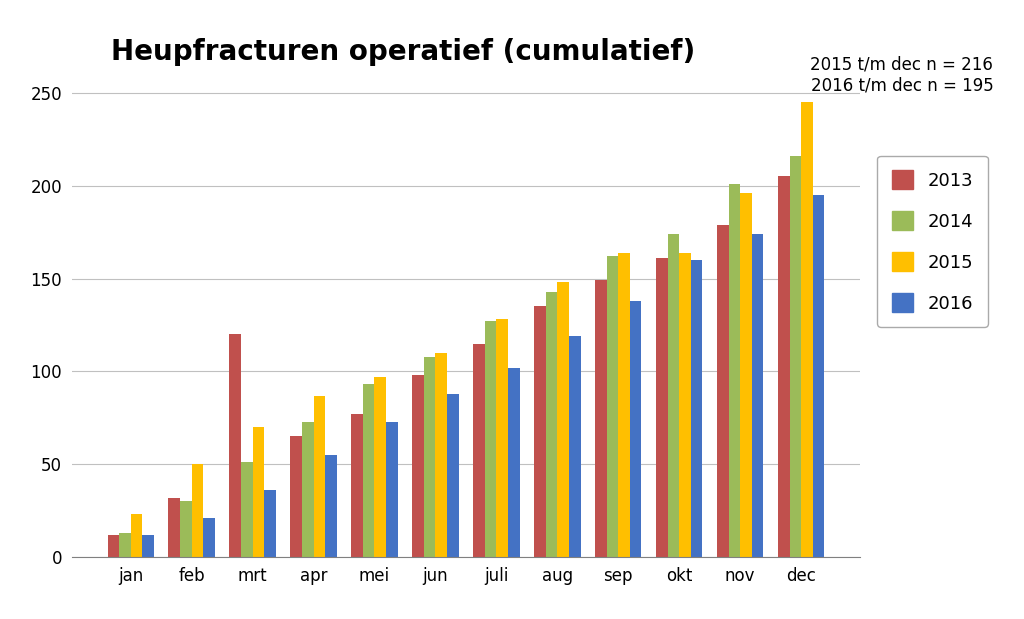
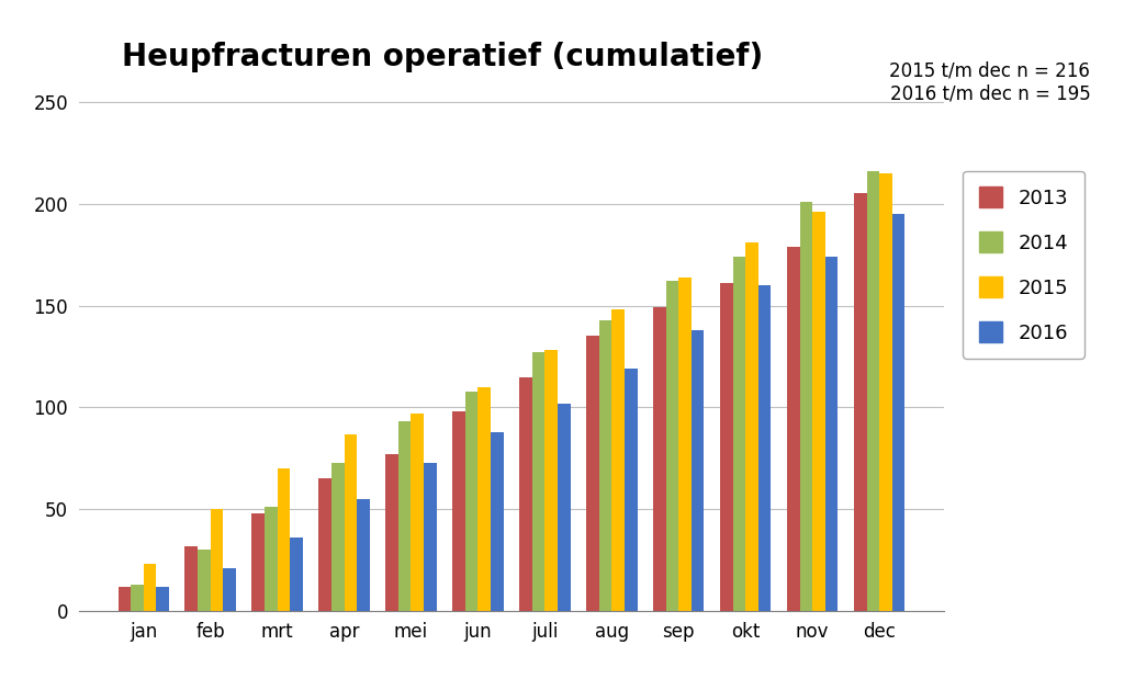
2013/mrt: 120 -> 48
2015/okt: 164 -> 181
2015/dec: 245 -> 215
